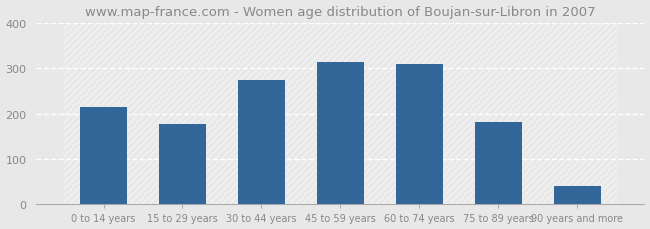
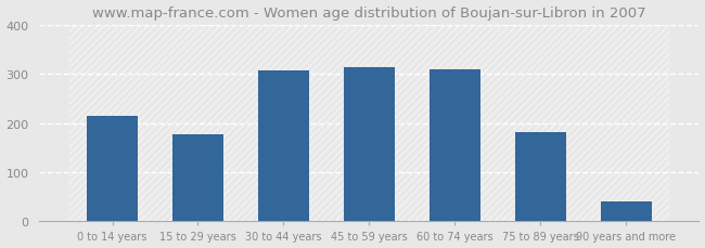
30 to 44 years: 275 -> 308
